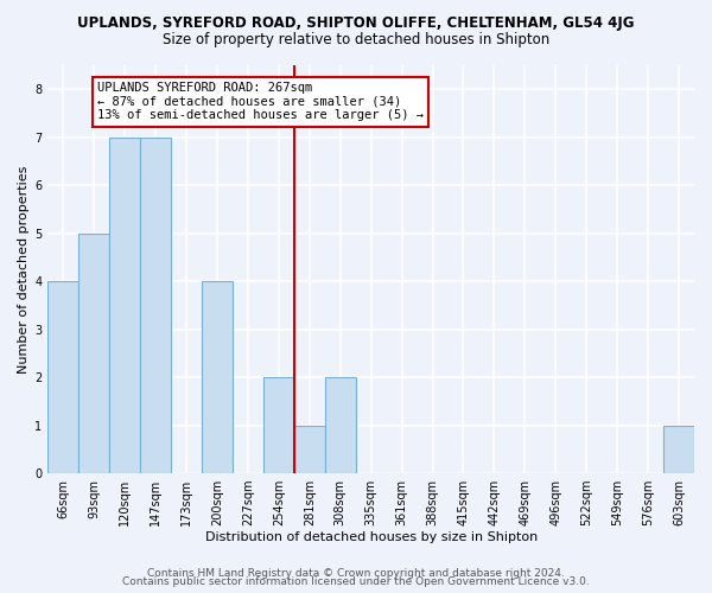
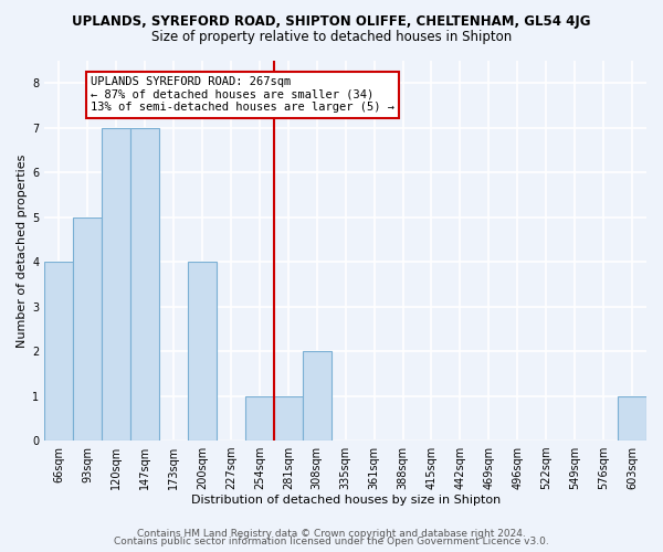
254sqm: 2 -> 1
